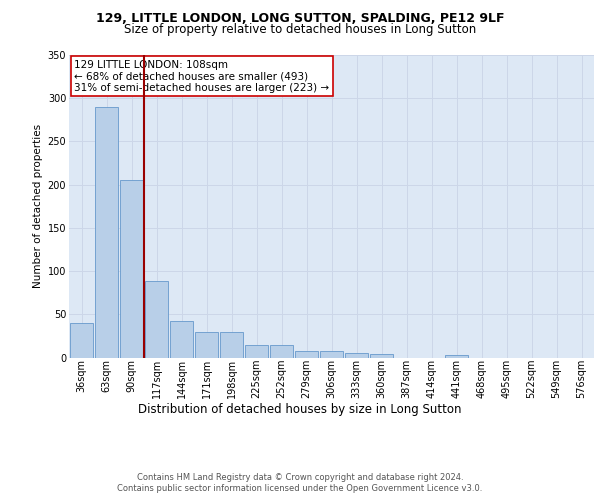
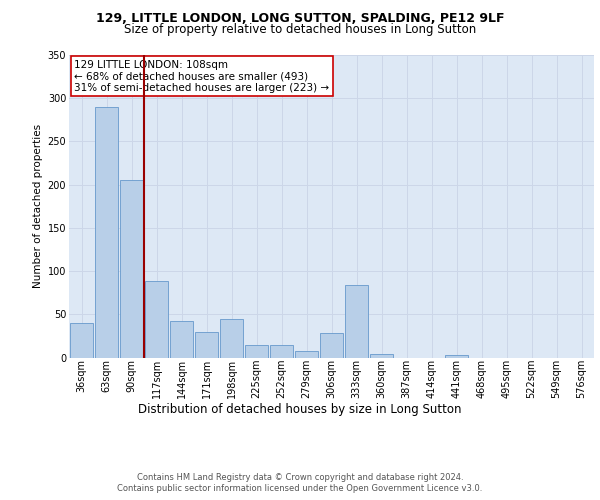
198sqm: 30 -> 44
306sqm: 7 -> 28
333sqm: 5 -> 84
